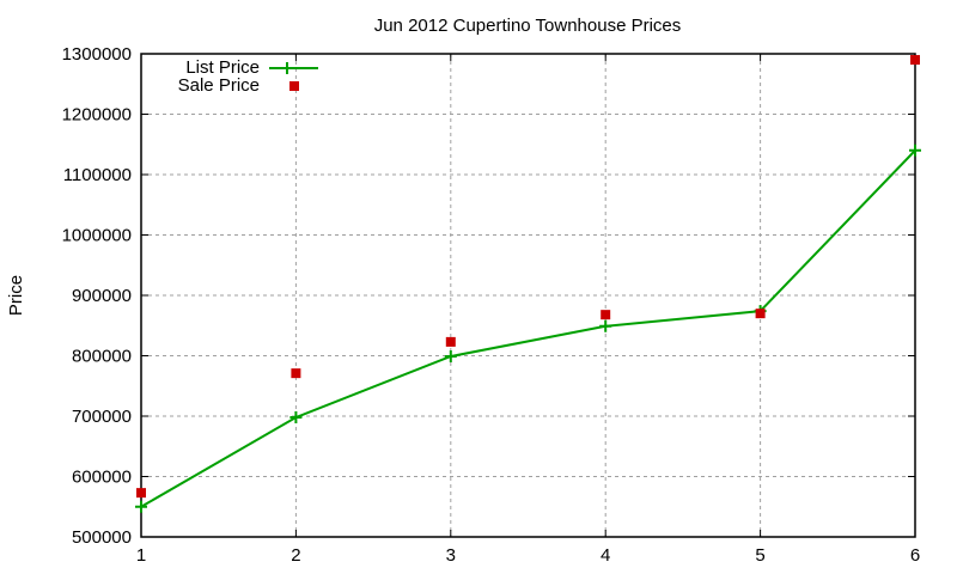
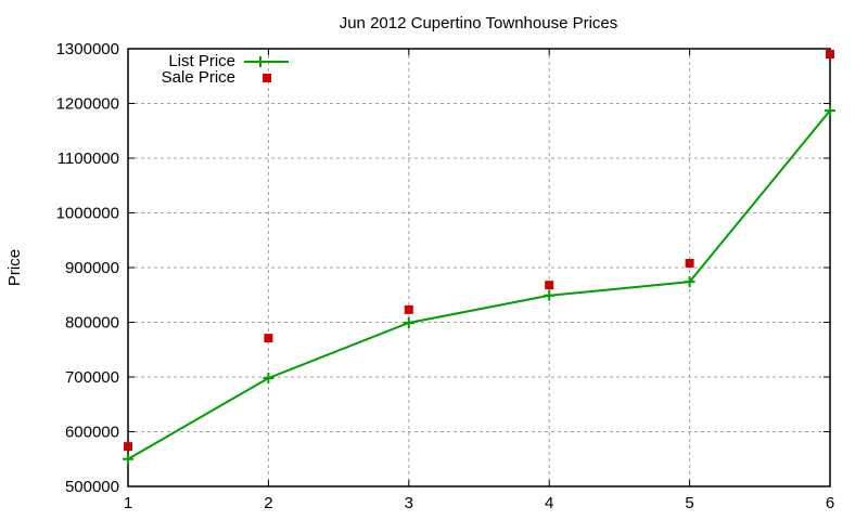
Sale Price/5: 870000 -> 910000
List Price/6: 1140000 -> 1190000
